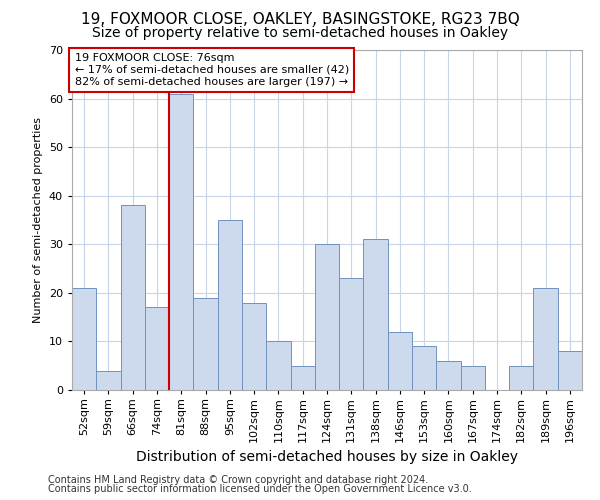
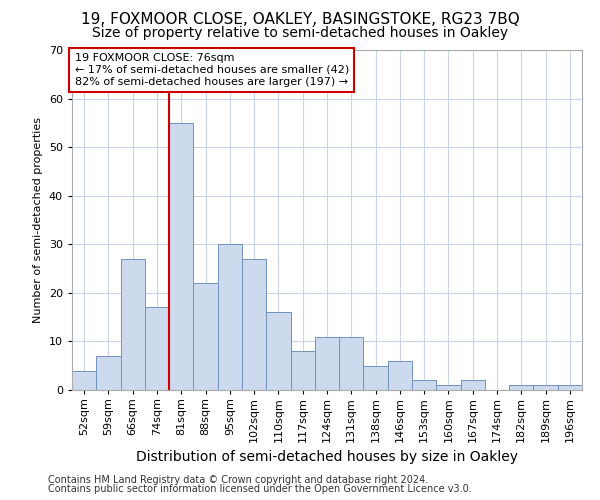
52sqm: 21 -> 4
59sqm: 4 -> 7
66sqm: 38 -> 27
81sqm: 61 -> 55
88sqm: 19 -> 22
95sqm: 35 -> 30
102sqm: 18 -> 27
110sqm: 10 -> 16
117sqm: 5 -> 8
124sqm: 30 -> 11
131sqm: 23 -> 11
138sqm: 31 -> 5
146sqm: 12 -> 6
153sqm: 9 -> 2
160sqm: 6 -> 1
167sqm: 5 -> 2
182sqm: 5 -> 1
189sqm: 21 -> 1
196sqm: 8 -> 1
